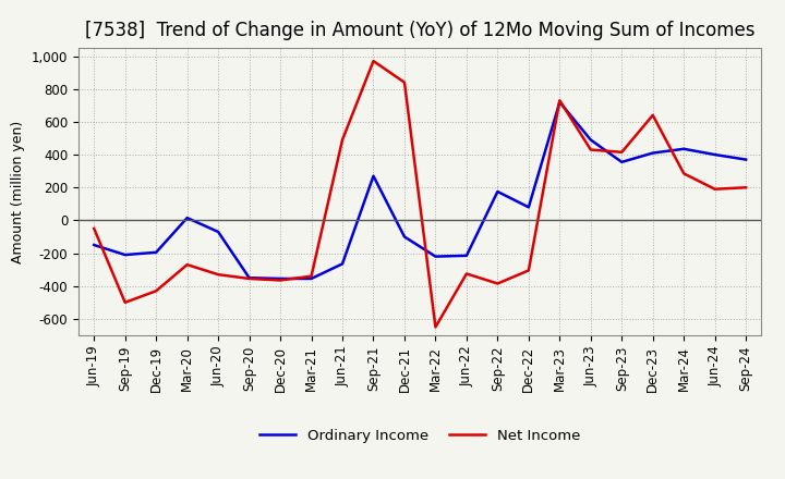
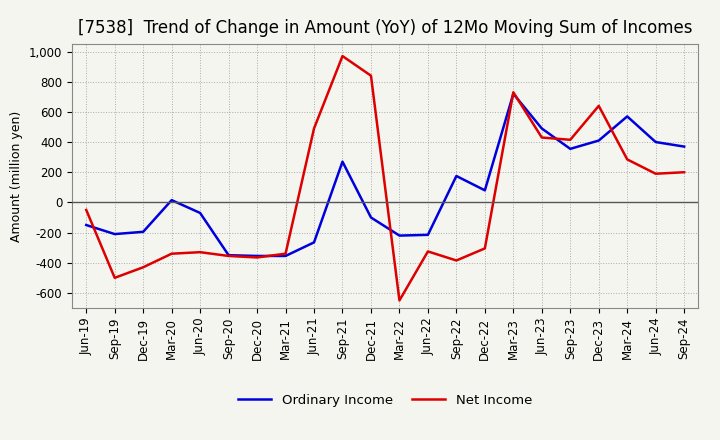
Net Income/Mar-20: -270 -> -340
Ordinary Income/Mar-24: 440 -> 570
